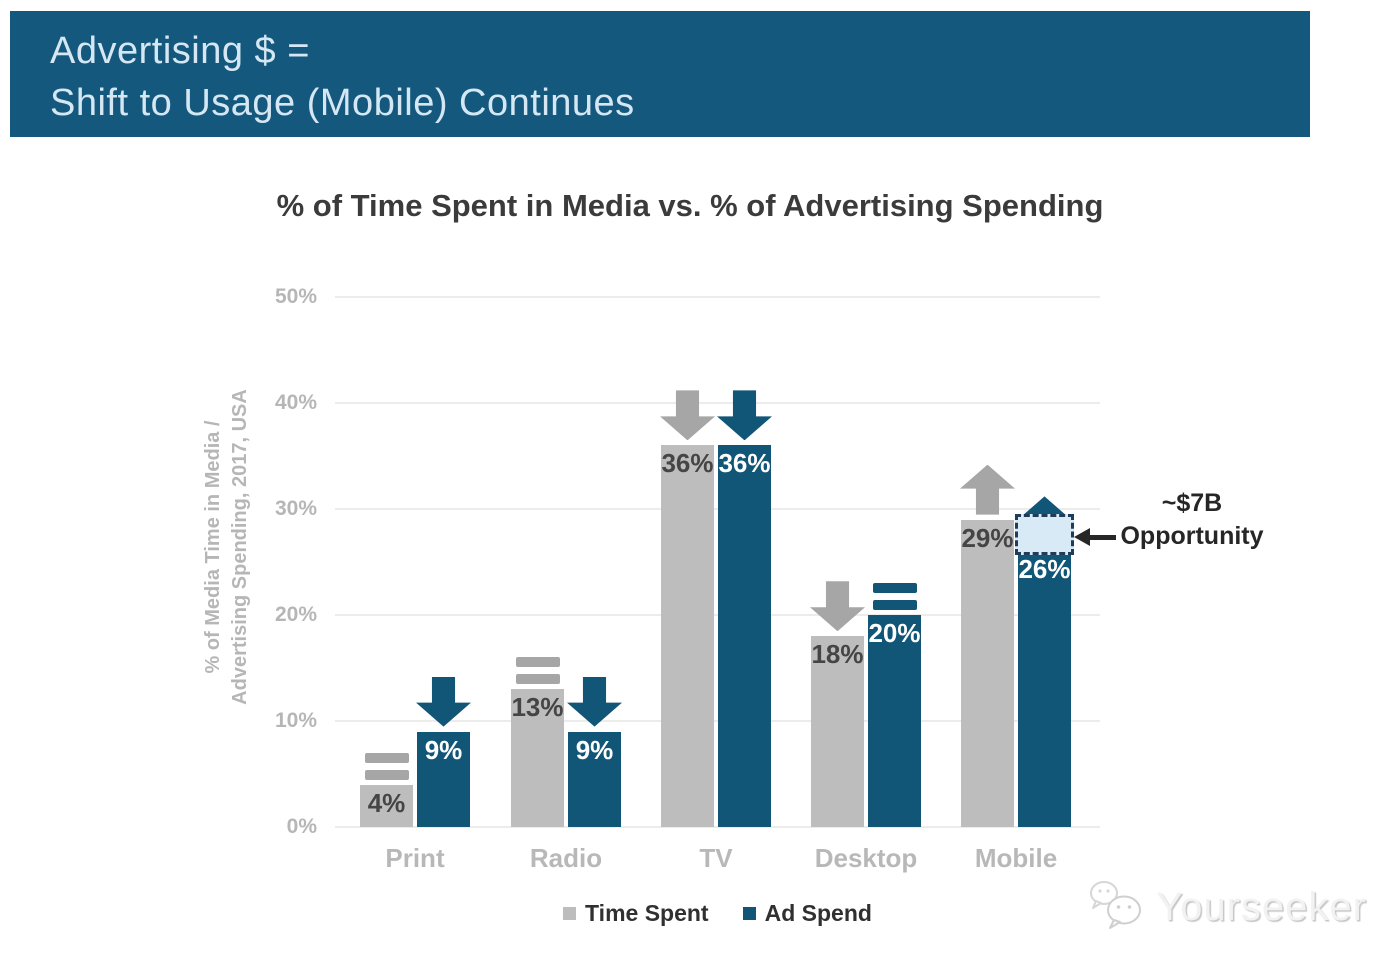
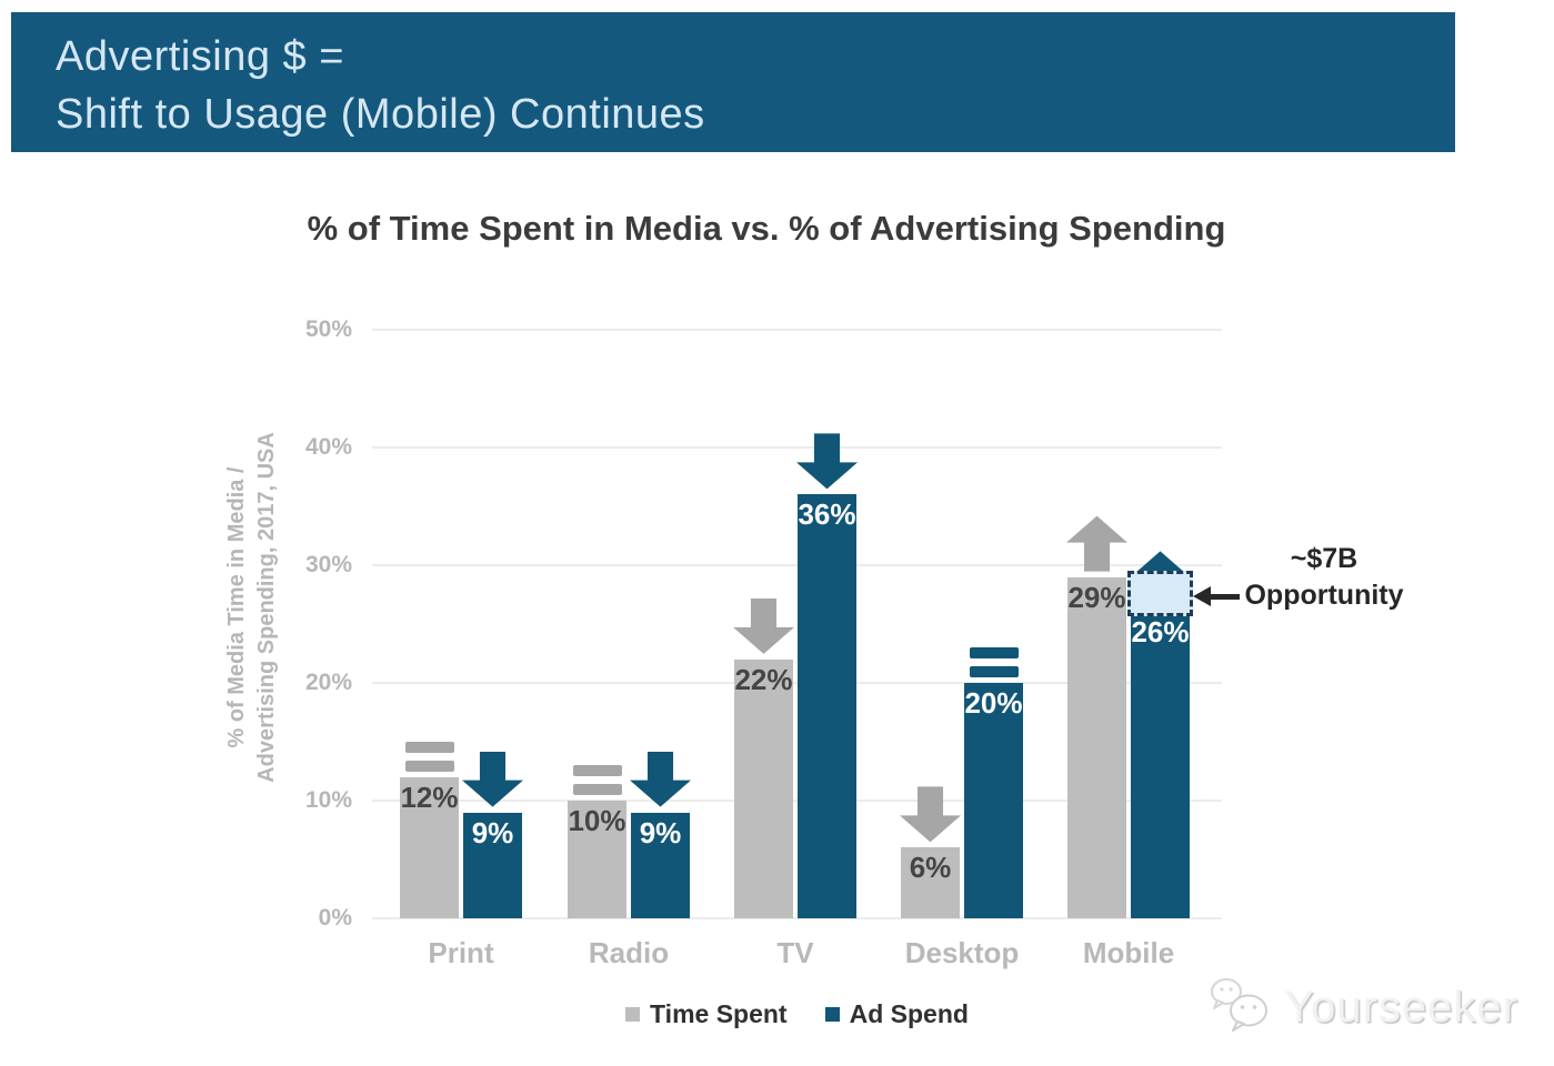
Time Spent/Print: 4% -> 12%
Time Spent/Radio: 13% -> 10%
Time Spent/TV: 36% -> 22%
Time Spent/Desktop: 18% -> 6%
